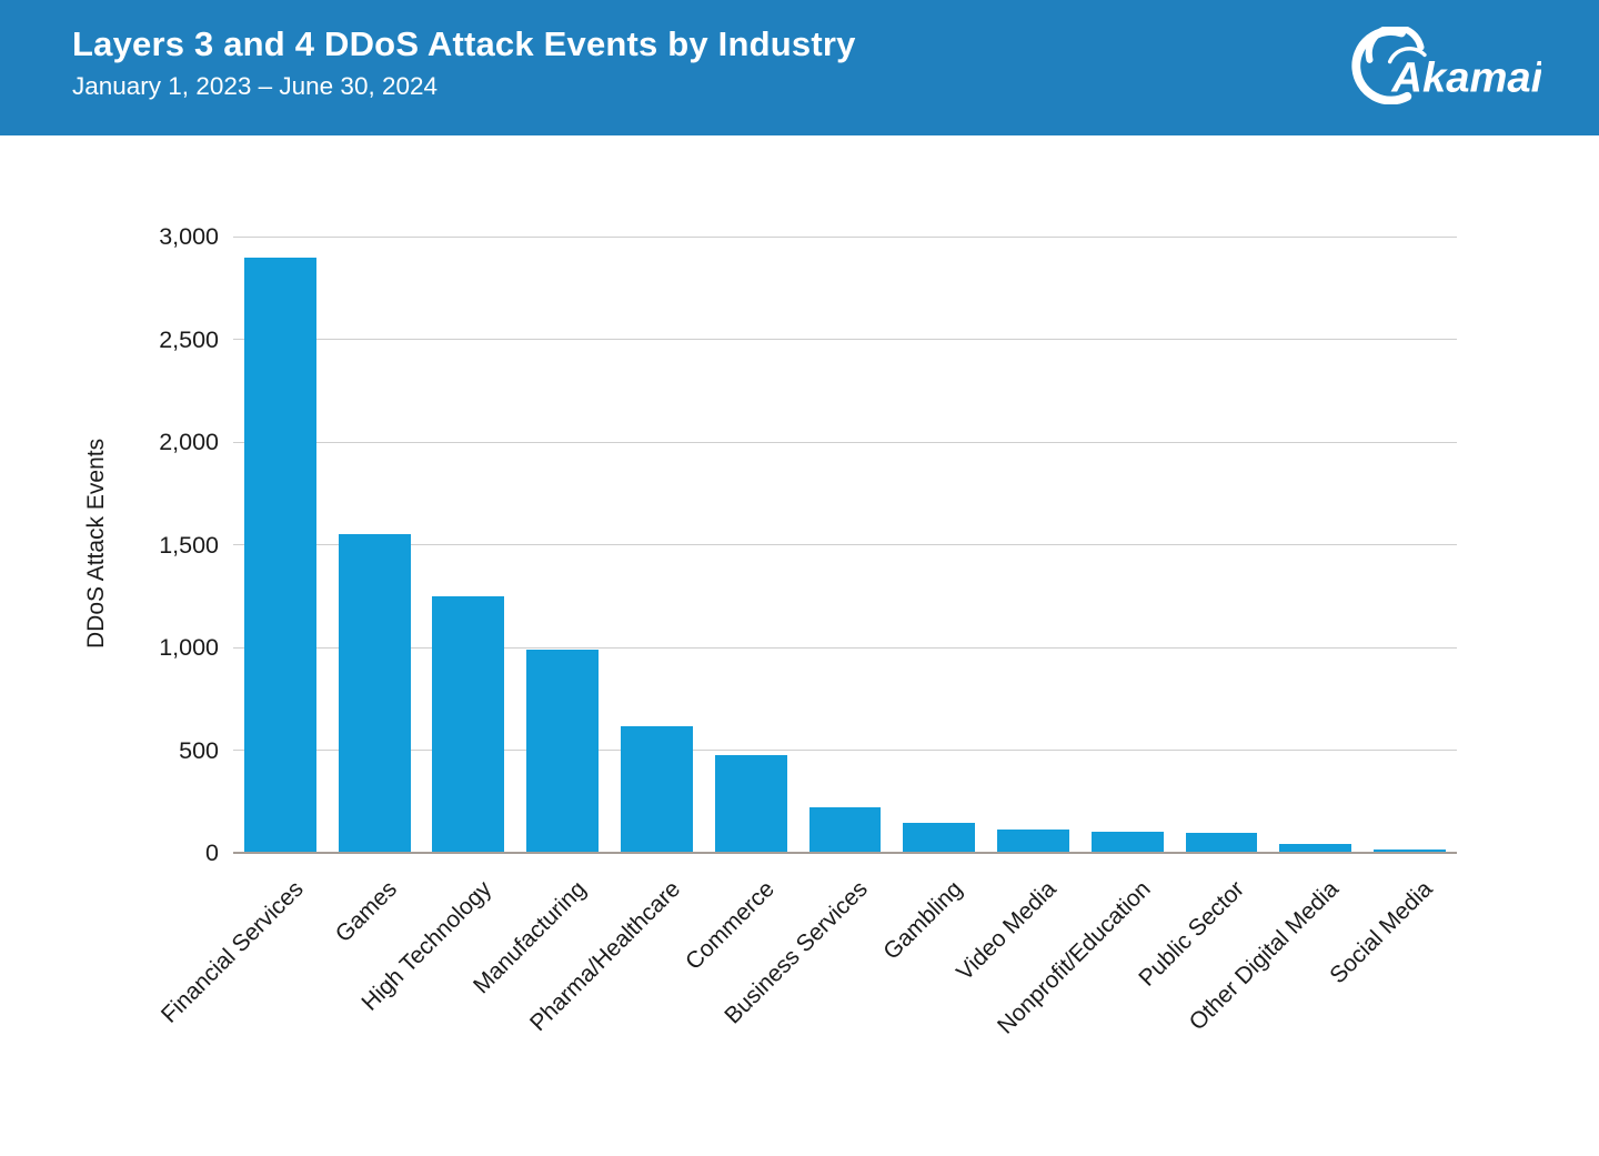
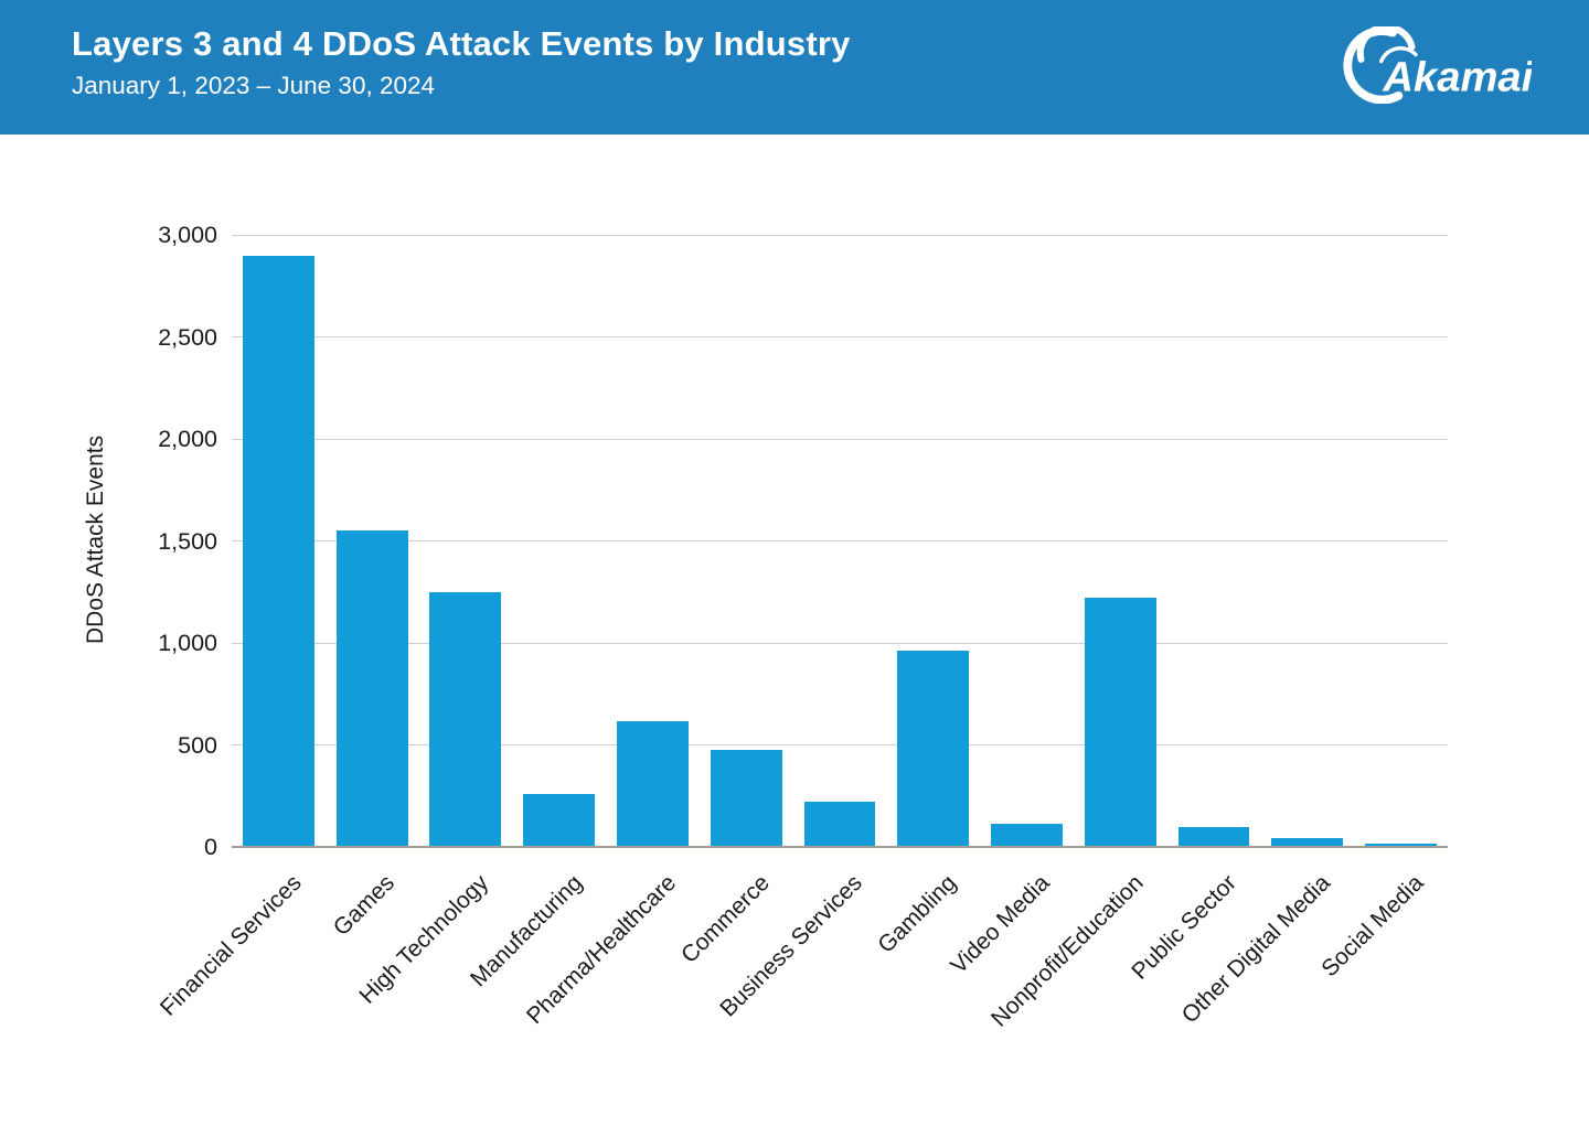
Manufacturing: 990 -> 260
Gambling: 140 -> 960
Nonprofit/Education: 100 -> 1220
